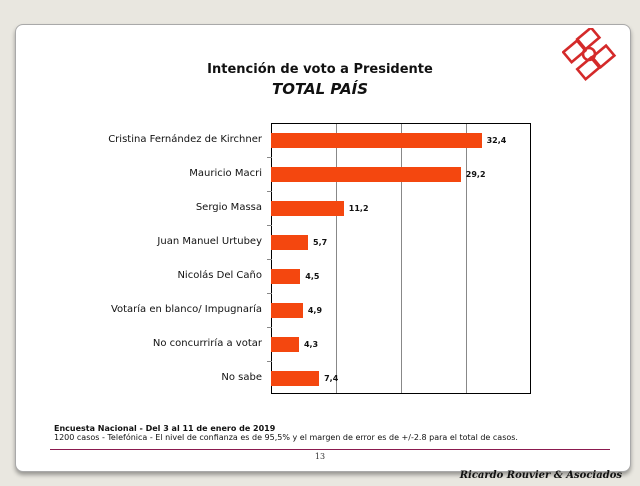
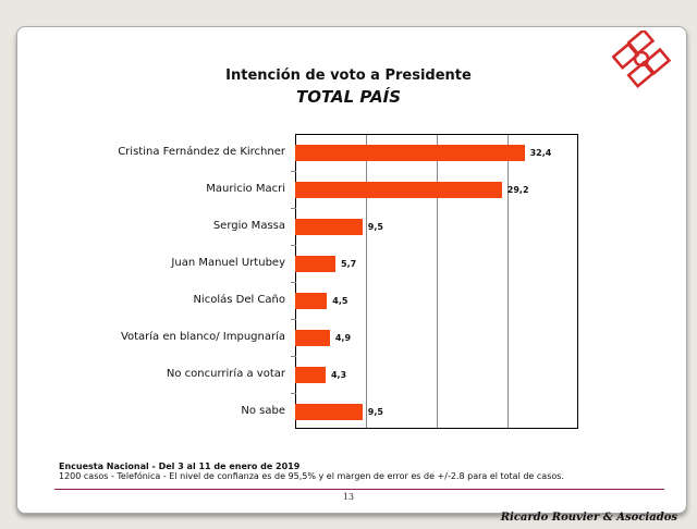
Sergio Massa: 11,2 -> 9,5
No sabe: 7,4 -> 9,5
